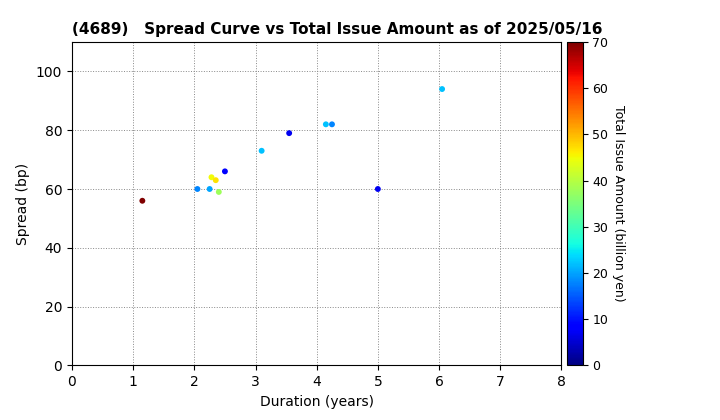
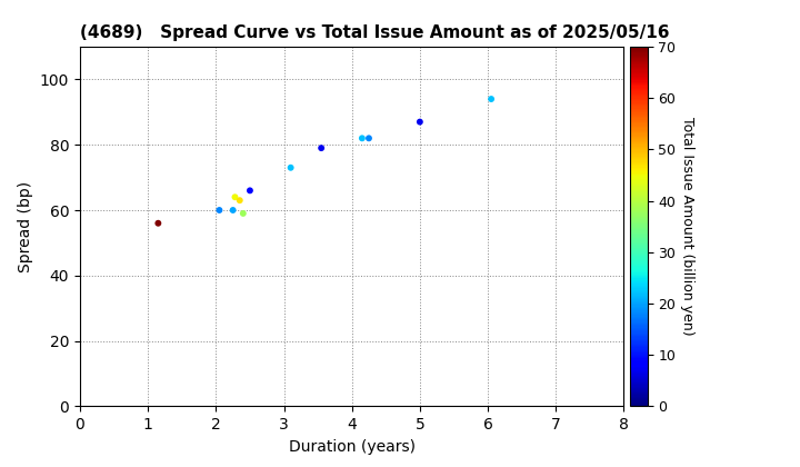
5: 60 -> 87
